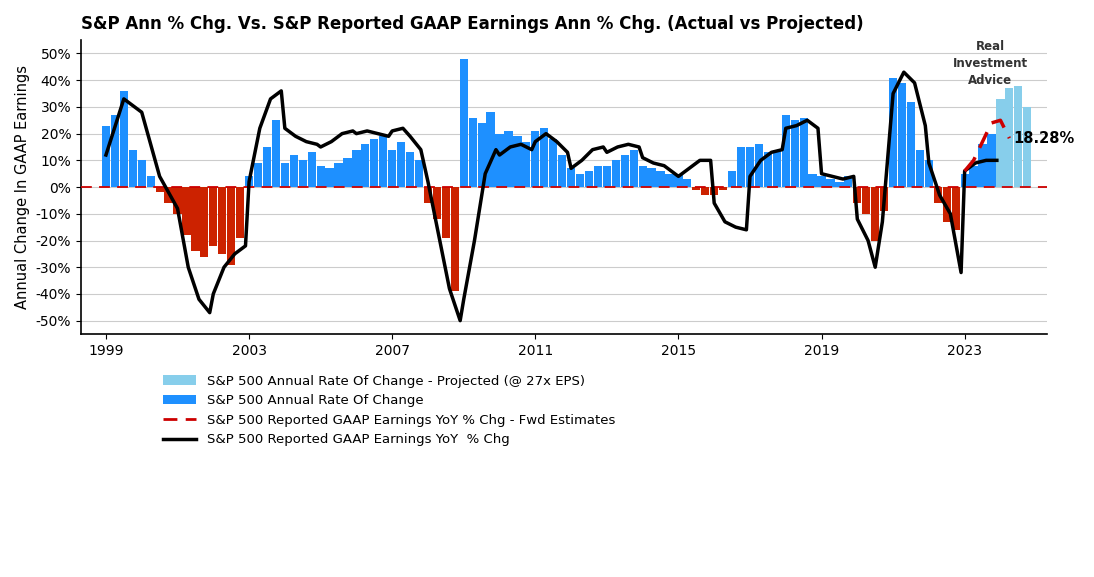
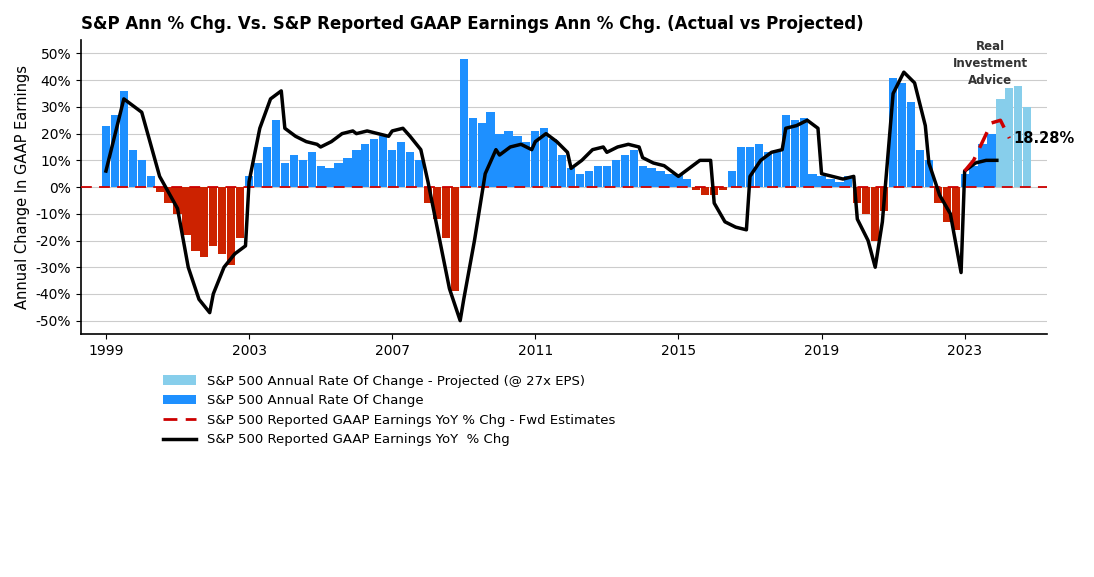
S&P 500 Reported GAAP Earnings YoY % Chg/1999: 12% -> 6%
